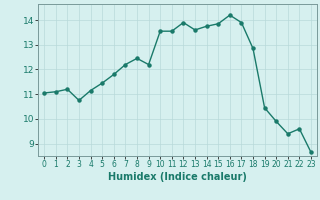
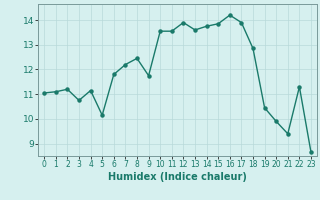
5: 11.45 -> 10.15
9: 12.20 -> 11.75
22: 9.60 -> 11.30
